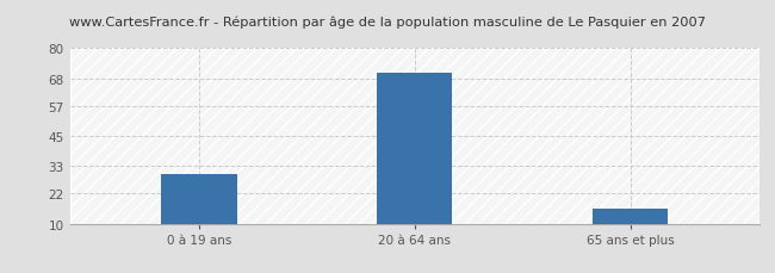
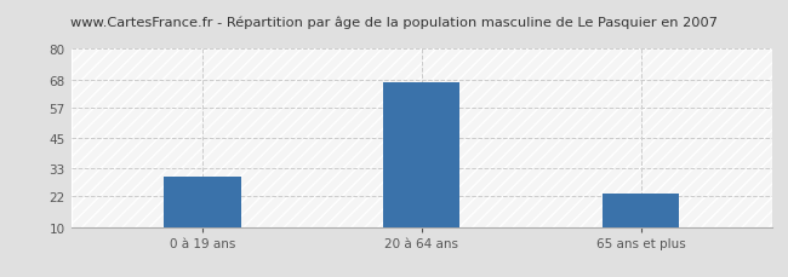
20 à 64 ans: 70 -> 67
65 ans et plus: 16 -> 23
